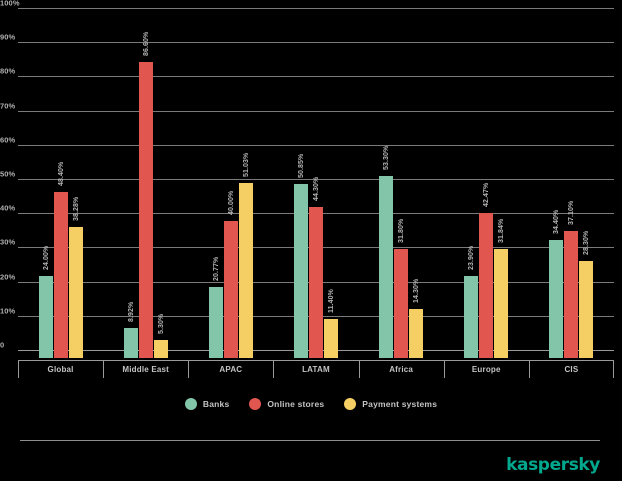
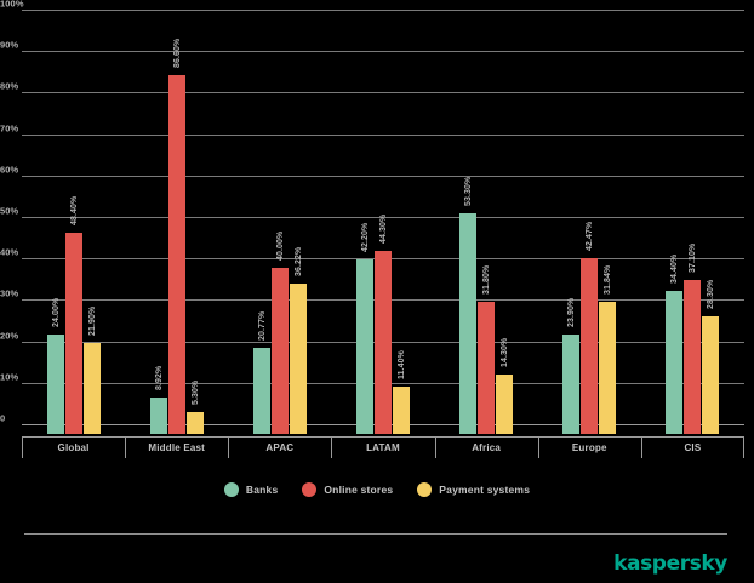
Payment systems/Global: 38.28% -> 21.90%
Payment systems/APAC: 51.03% -> 36.22%
Banks/LATAM: 50.85% -> 42.20%
